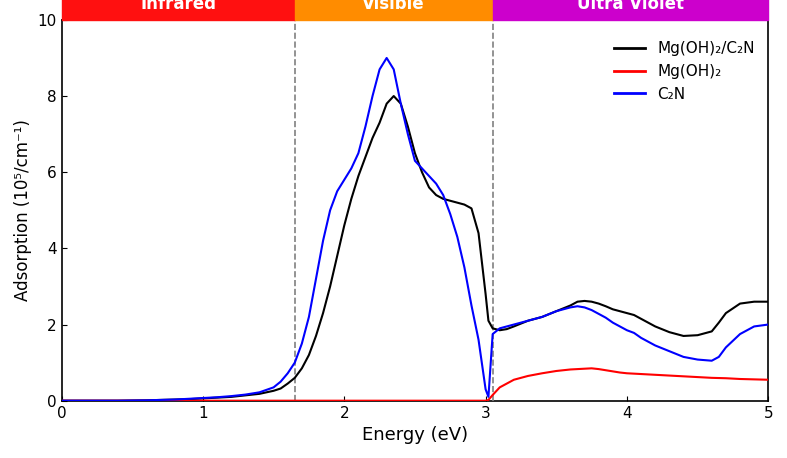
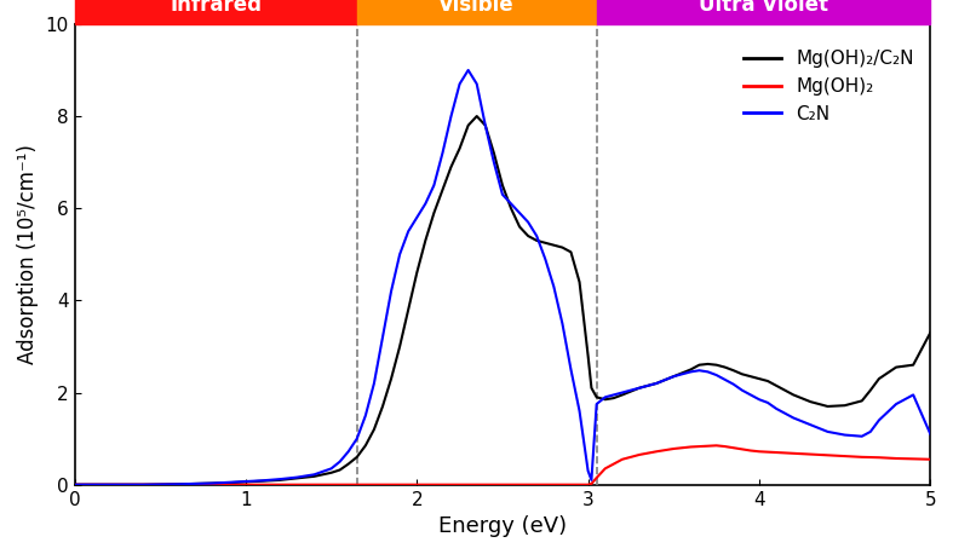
Mg(OH)₂/C₂N/5: 2.60 -> 3.30
C₂N/5: 2.00 -> 1.10
